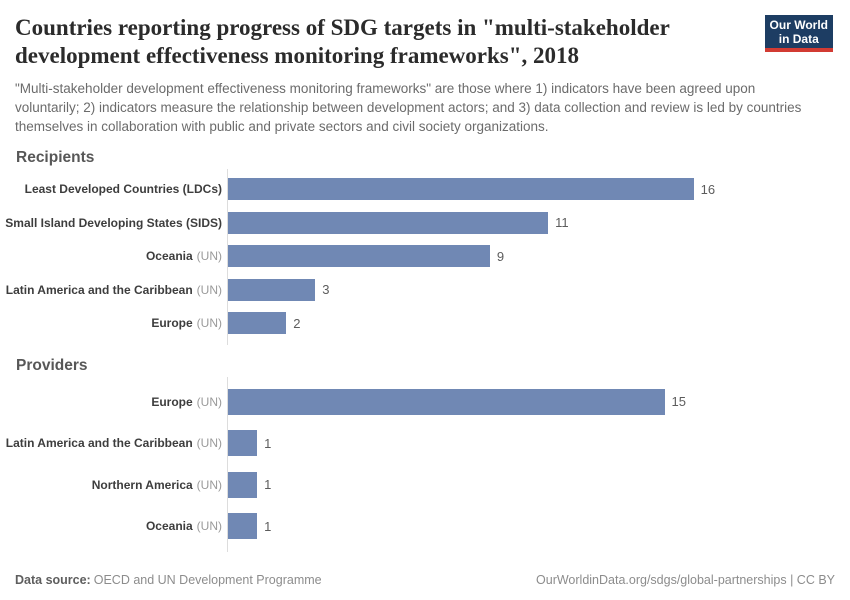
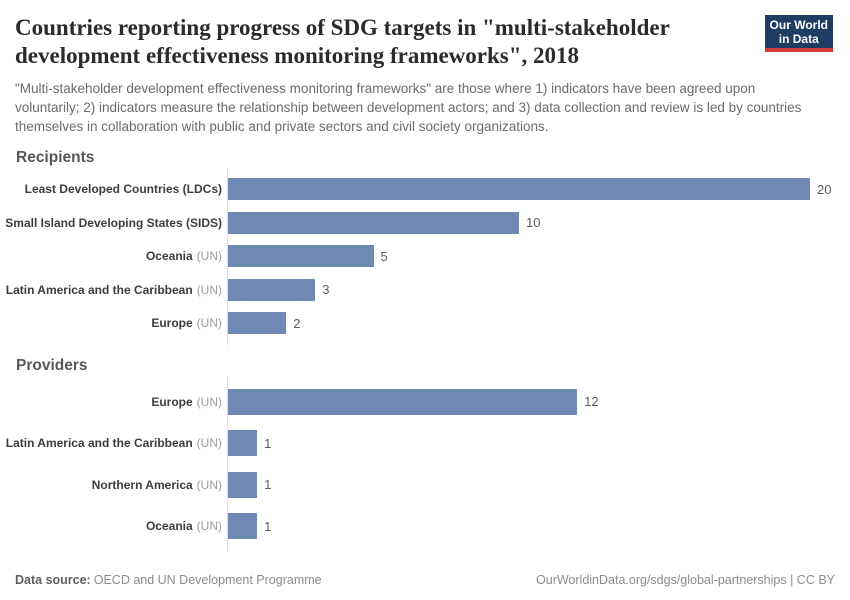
Recipients/Least Developed Countries (LDCs): 16 -> 20
Recipients/Small Island Developing States (SIDS): 11 -> 10
Recipients/Oceania (UN): 9 -> 5
Providers/Europe (UN): 15 -> 12
